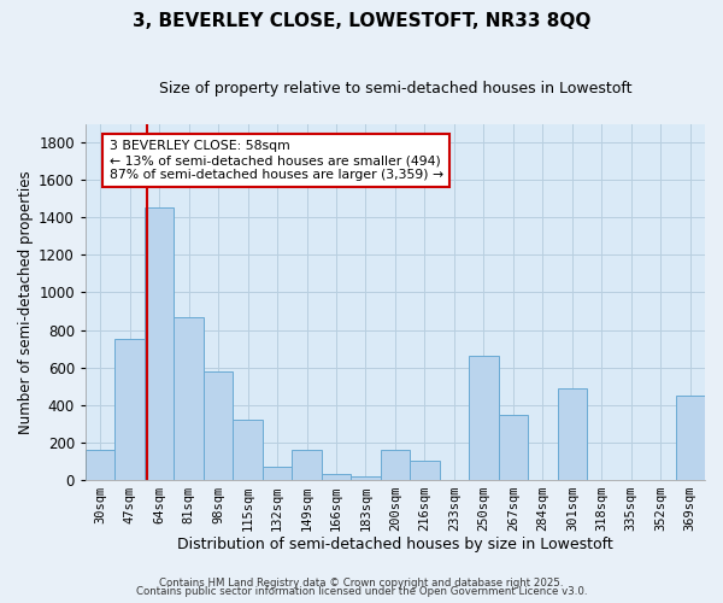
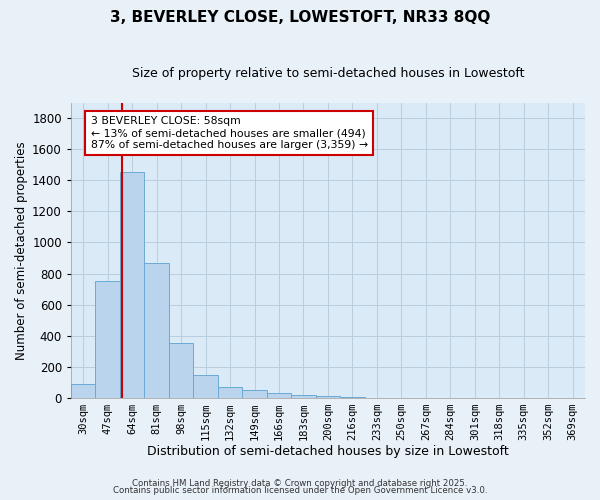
30sqm: 160 -> 90
98sqm: 580 -> 360
115sqm: 320 -> 150
149sqm: 160 -> 50
200sqm: 160 -> 10
216sqm: 100 -> 0
250sqm: 660 -> 0
267sqm: 350 -> 0
301sqm: 490 -> 0
369sqm: 450 -> 0
